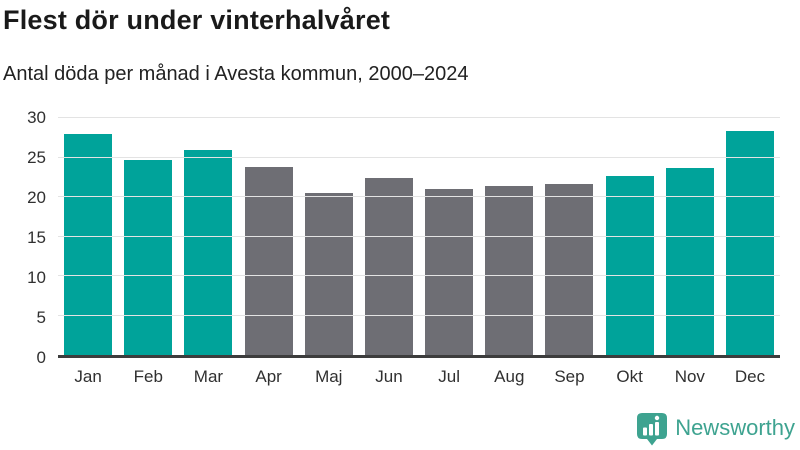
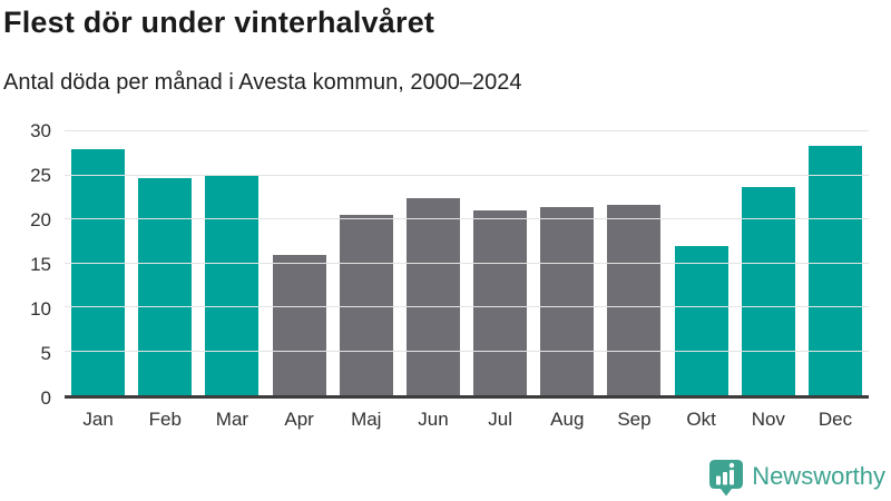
Mar: 26 -> 25
Apr: 24 -> 16
Okt: 23 -> 17
